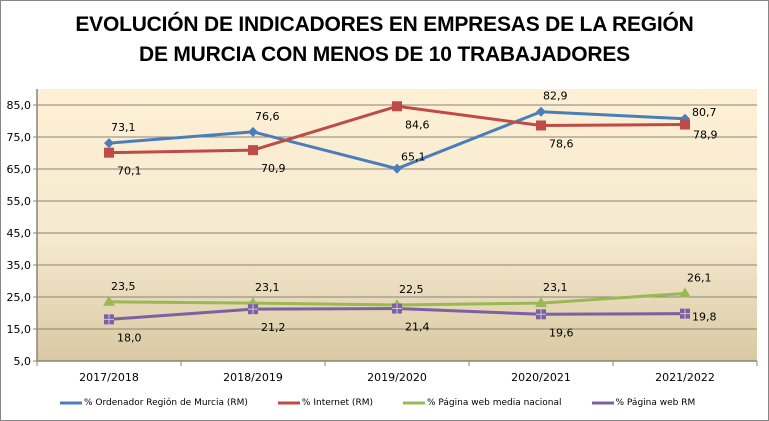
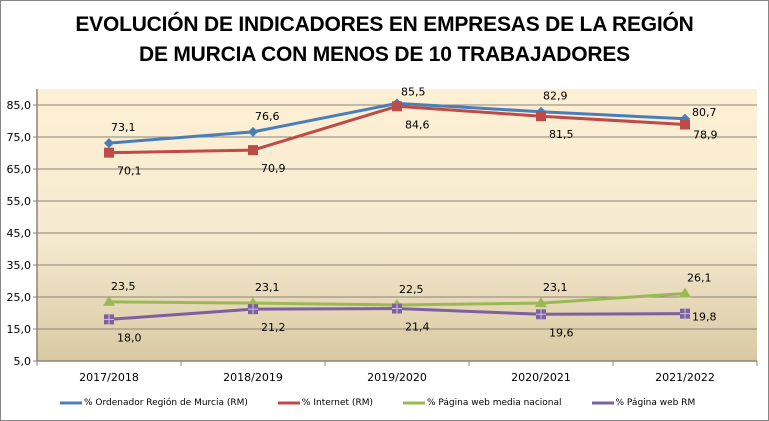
% Ordenador Región de Murcia (RM)/2019/2020: 65,1 -> 85,5
% Internet (RM)/2020/2021: 78,6 -> 81,5
